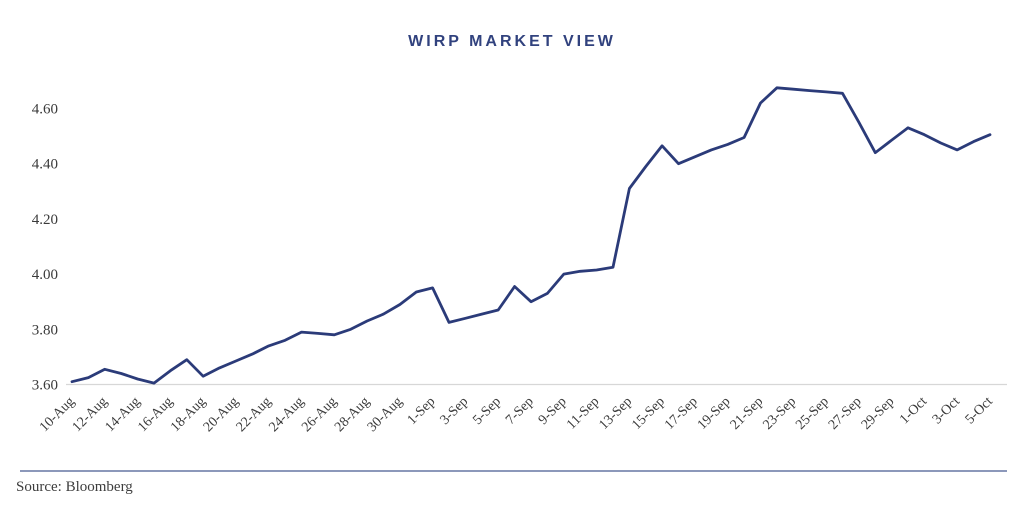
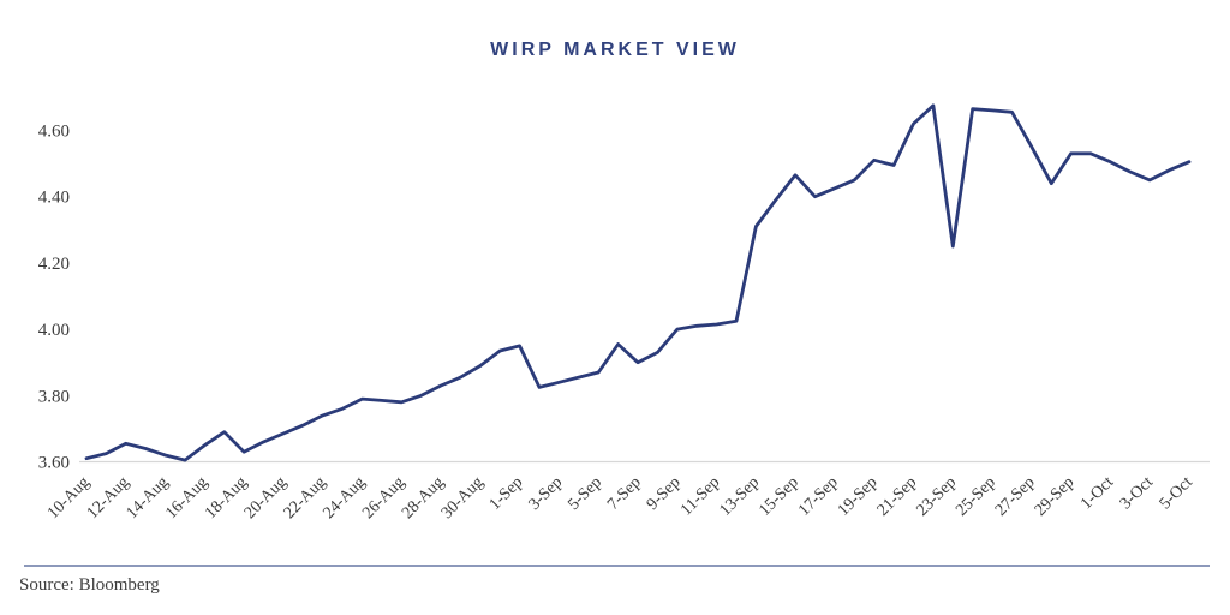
19-Sep: 4.47 -> 4.51
23-Sep: 4.67 -> 4.25
29-Sep: 4.49 -> 4.53
